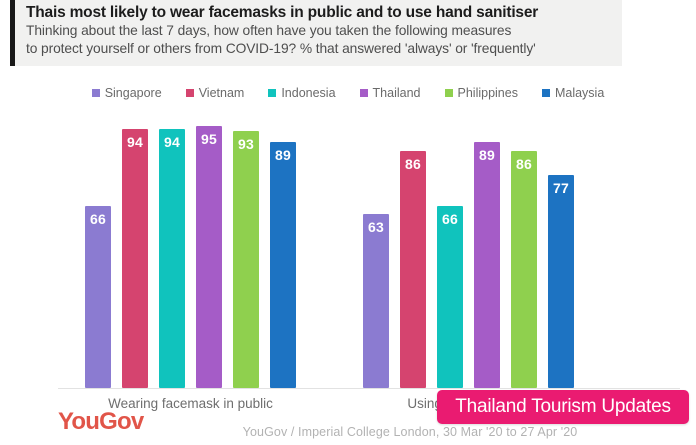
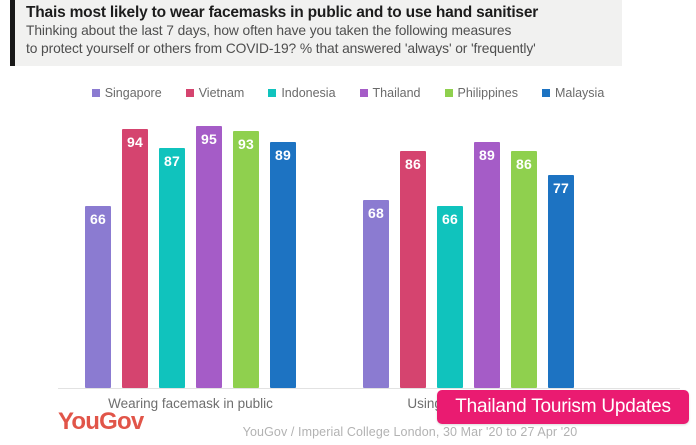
Indonesia/Wearing facemask in public: 94 -> 87
Singapore/Using hand sanitiser: 63 -> 68
